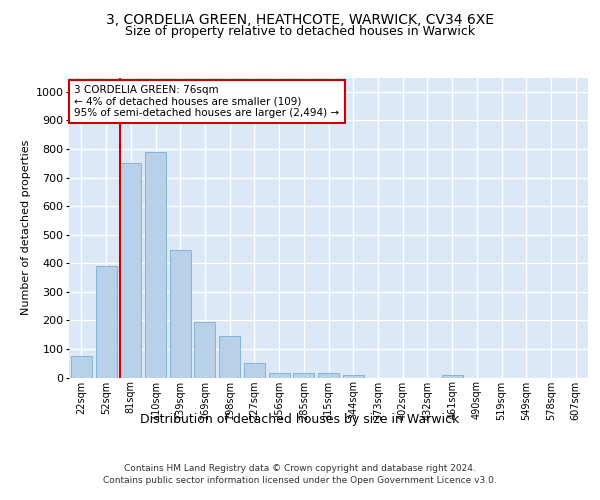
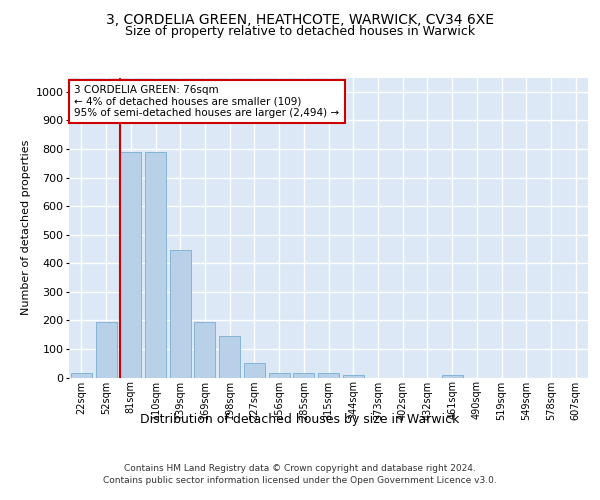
22sqm: 75 -> 15
52sqm: 390 -> 195
81sqm: 750 -> 790
